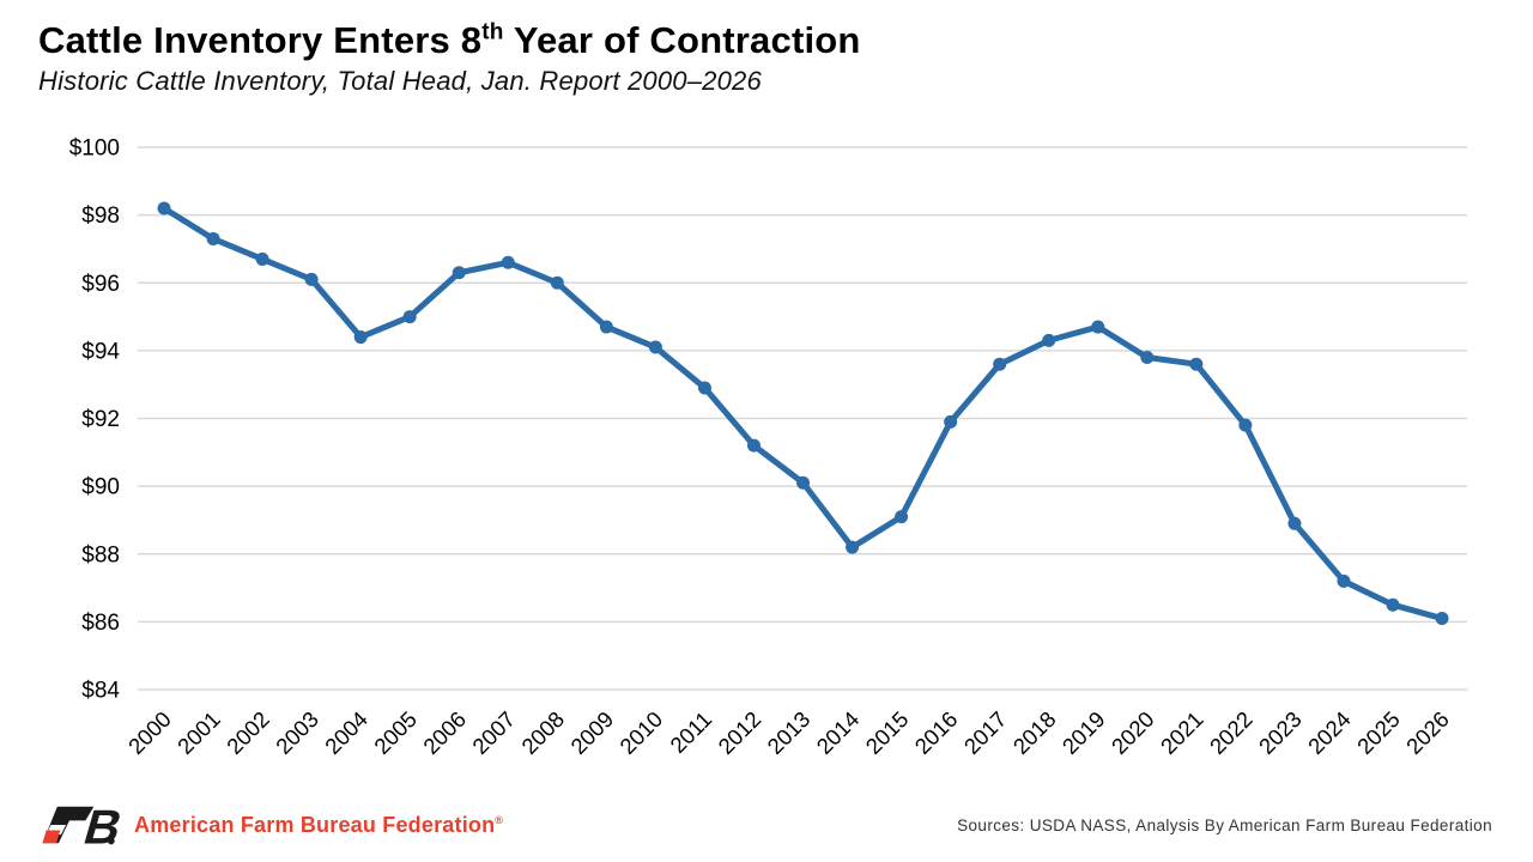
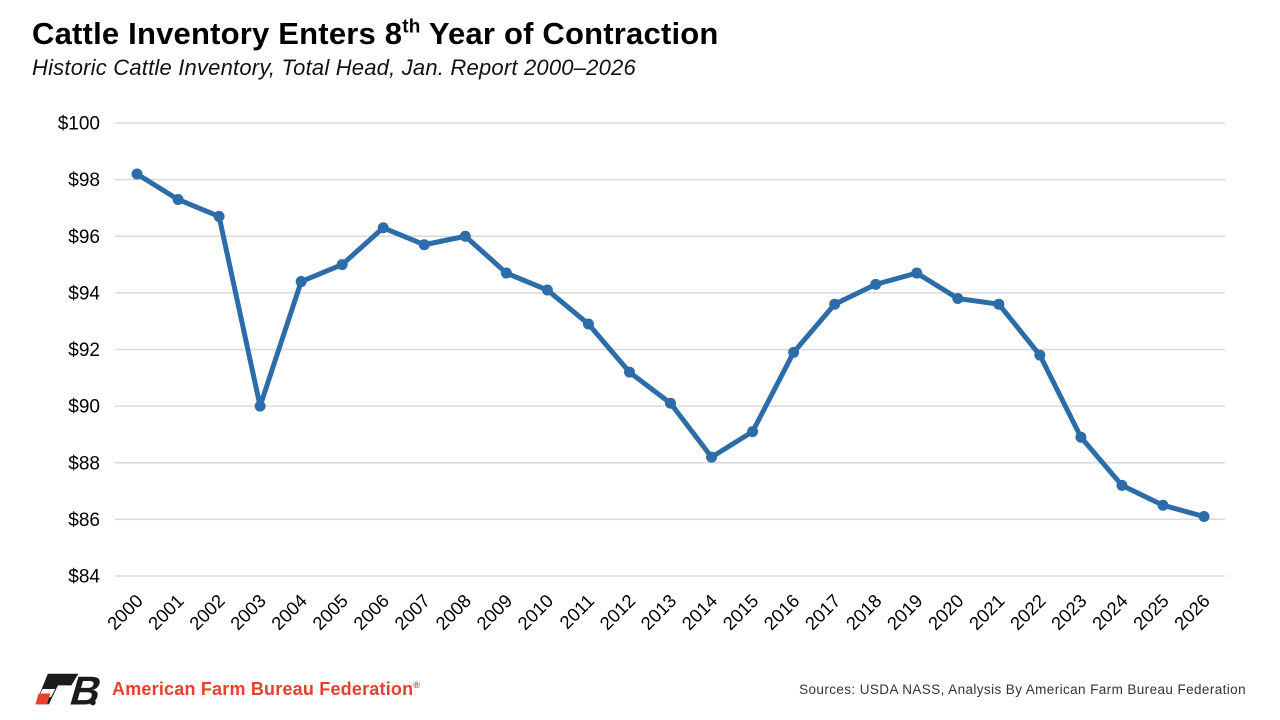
2003: $96.1 -> $90.0
2007: $96.6 -> $95.7
